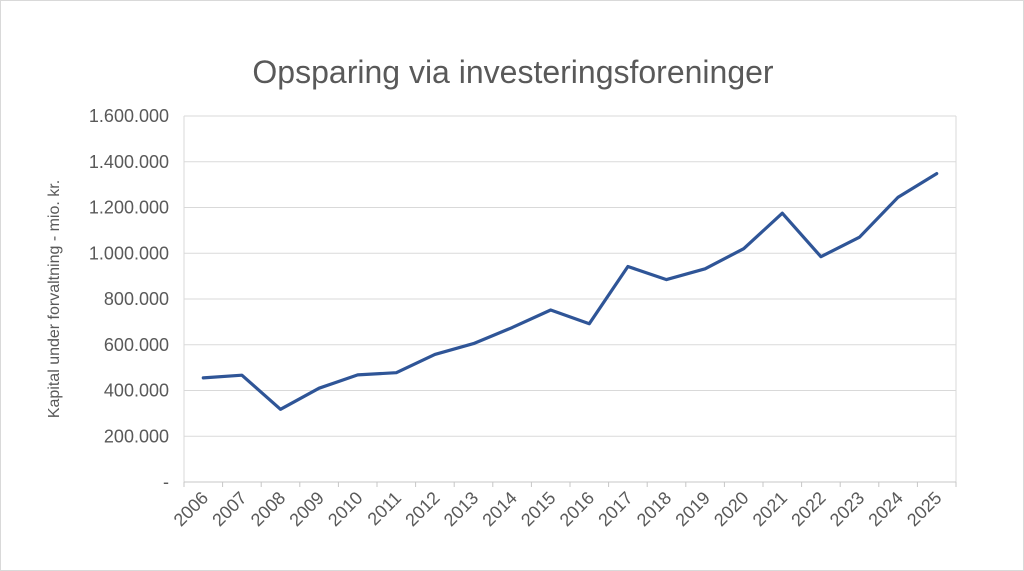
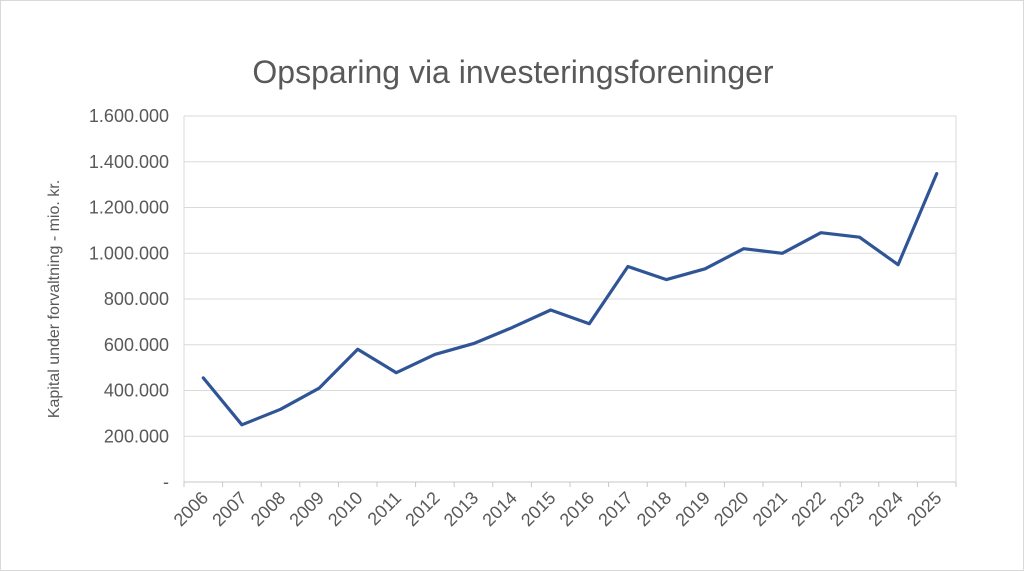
2007: 470000 -> 250000
2010: 470000 -> 580000
2021: 1180000 -> 1000000
2022: 980000 -> 1090000
2024: 1240000 -> 950000
